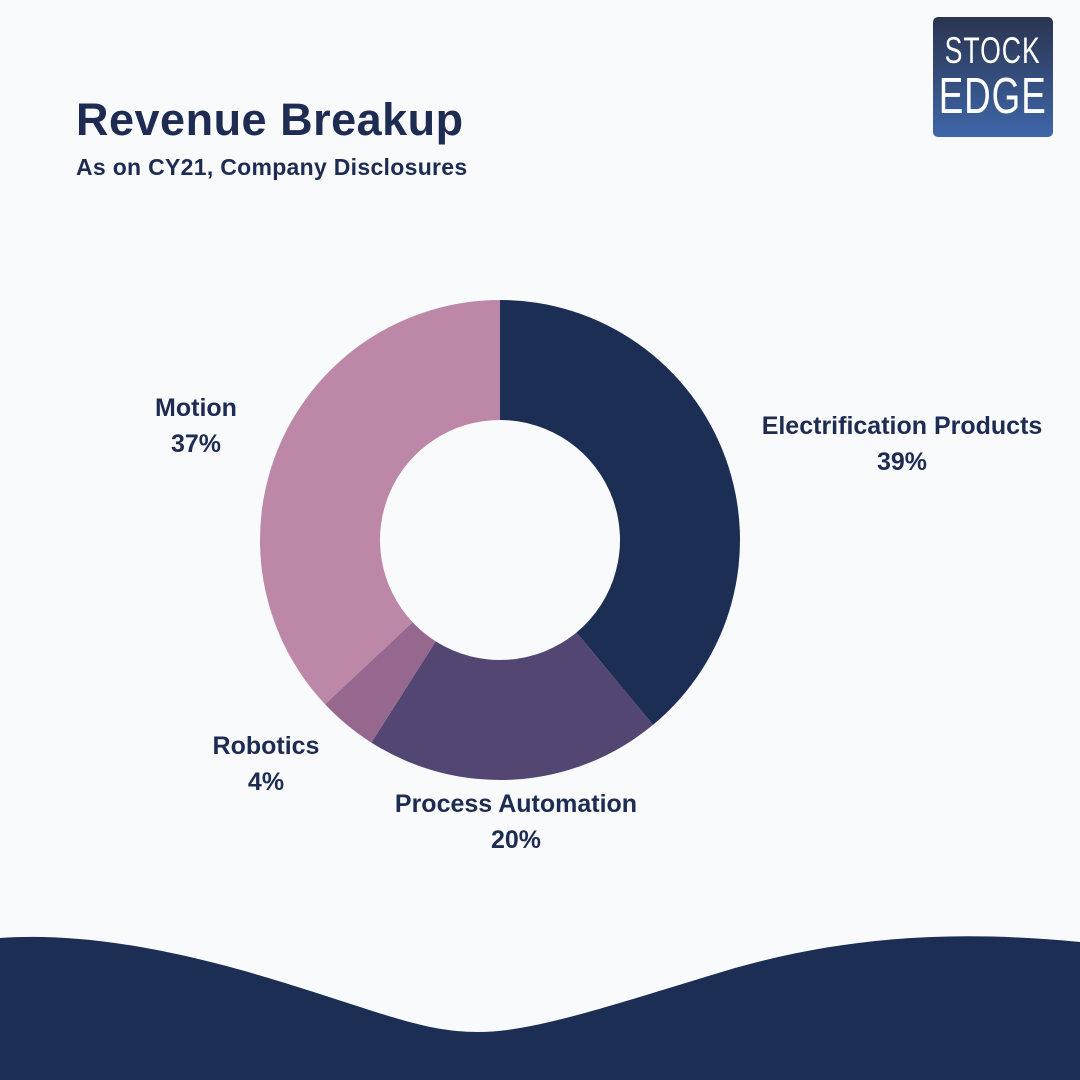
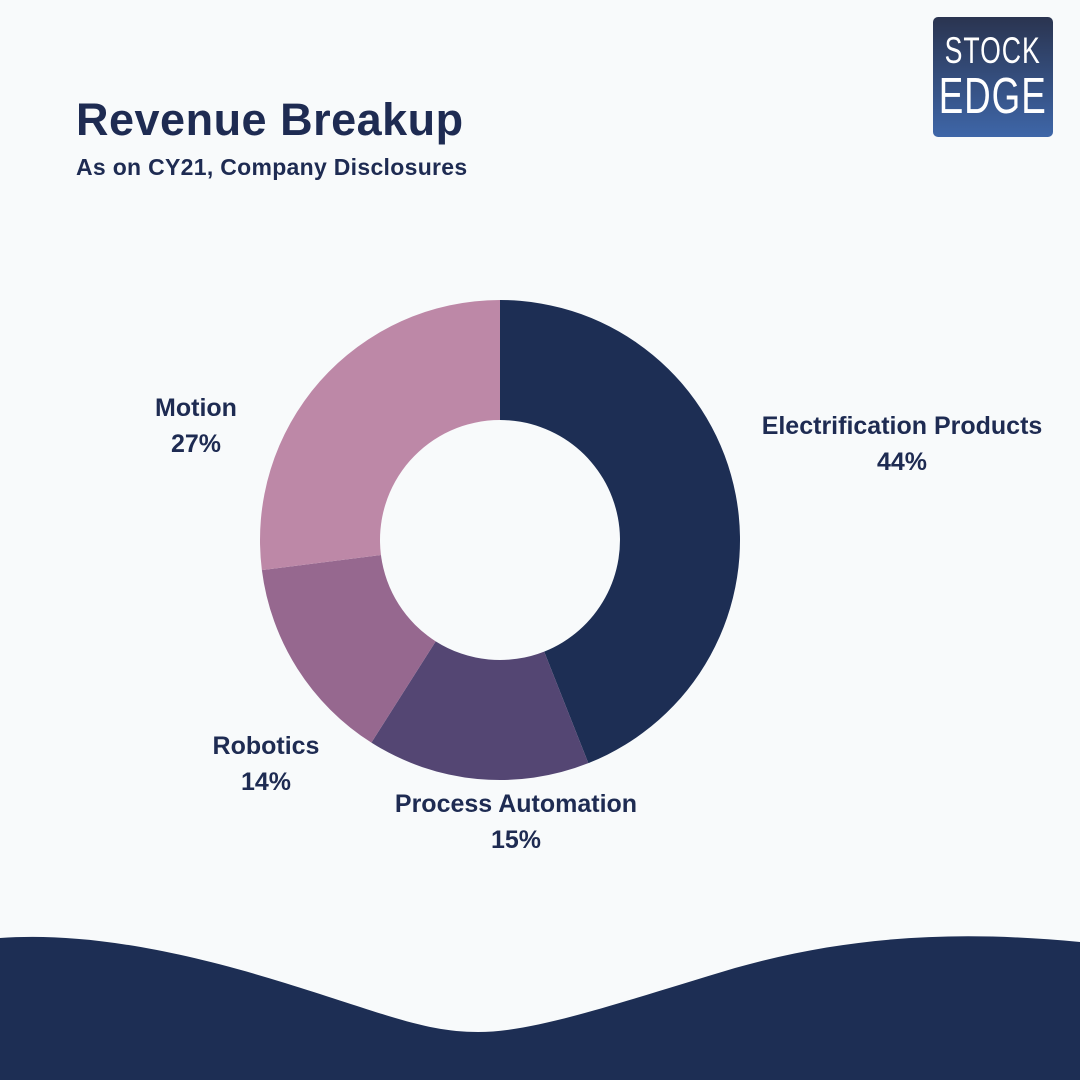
Electrification Products: 39% -> 44%
Process Automation: 20% -> 15%
Robotics: 4% -> 14%
Motion: 37% -> 27%
